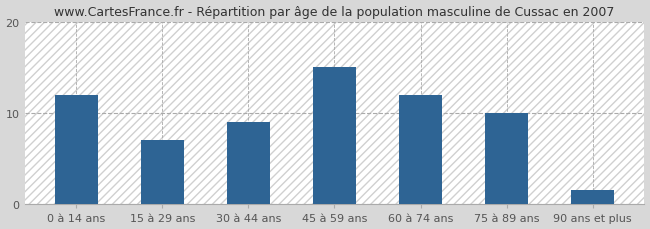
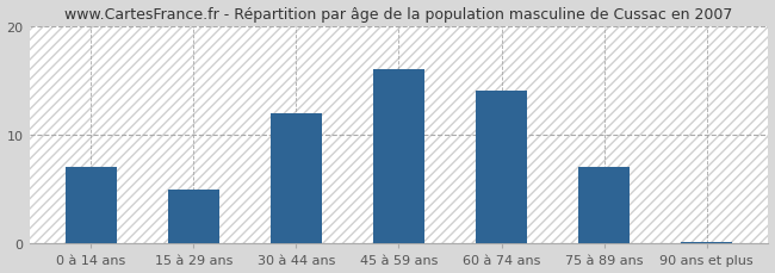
0 à 14 ans: 12.0 -> 7.0
15 à 29 ans: 7.0 -> 5.0
30 à 44 ans: 9.0 -> 12.0
45 à 59 ans: 15.0 -> 16.0
60 à 74 ans: 12.0 -> 14.0
75 à 89 ans: 10.0 -> 7.0
90 ans et plus: 1.6 -> 0.2
